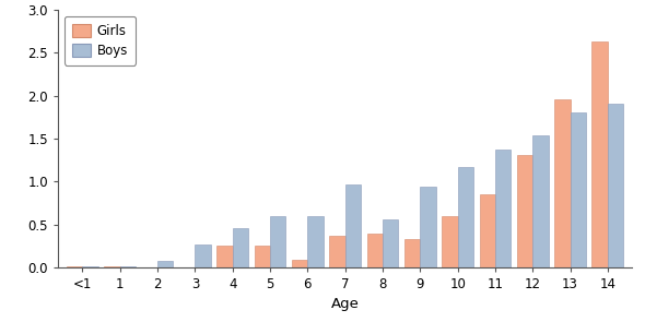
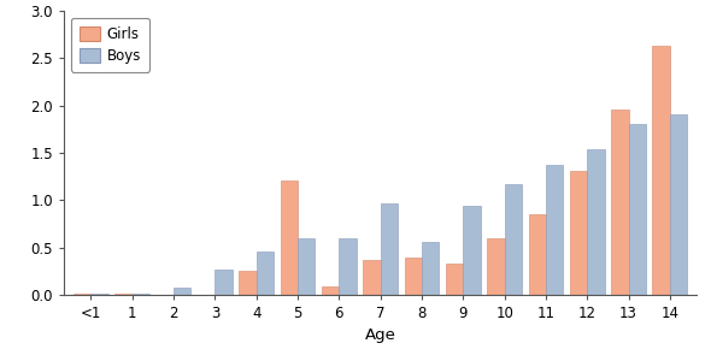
Girls/5: 0.25 -> 1.20
